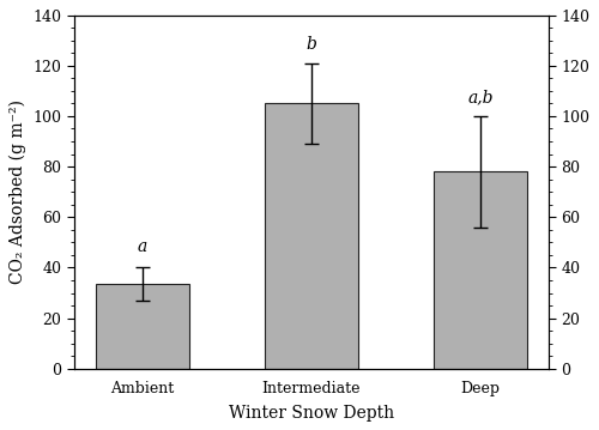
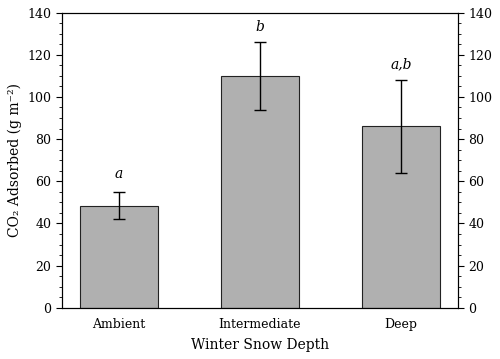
Ambient: 33.5 -> 48.5
Intermediate: 105.0 -> 110.0
Deep: 78.0 -> 86.0
